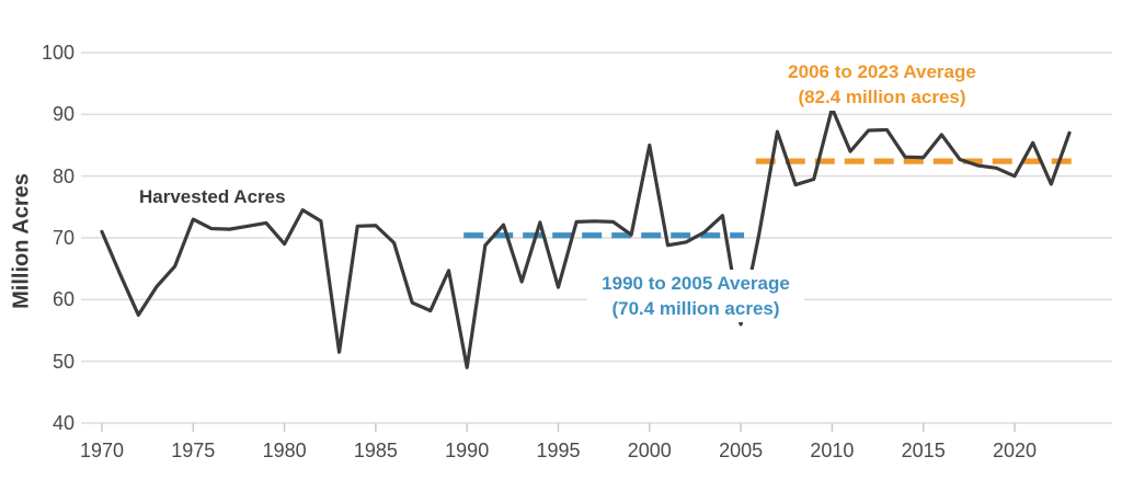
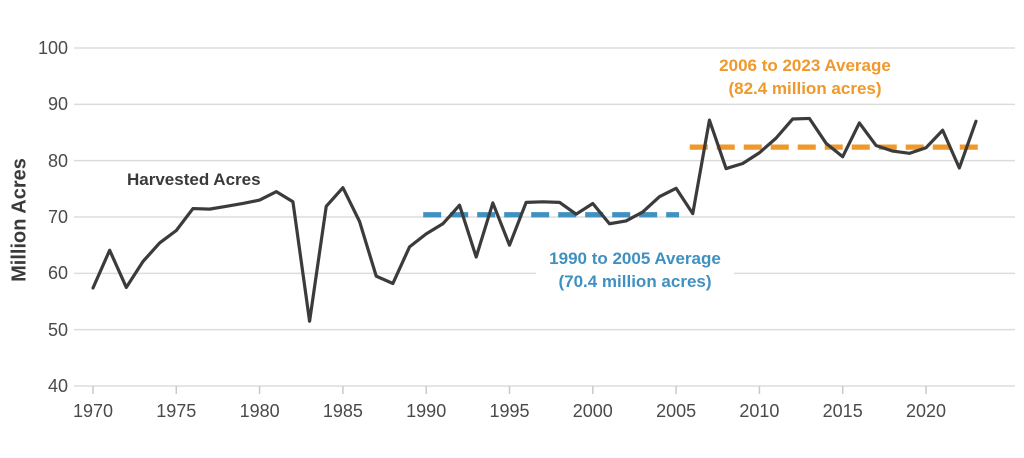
1970: 71 -> 57
1975: 73 -> 68
1980: 69 -> 73
1985: 72 -> 75
1990: 49 -> 67
1995: 62 -> 65
2000: 85 -> 72
2005: 56 -> 75
2010: 91 -> 81
2015: 83 -> 81
2020: 80 -> 82
